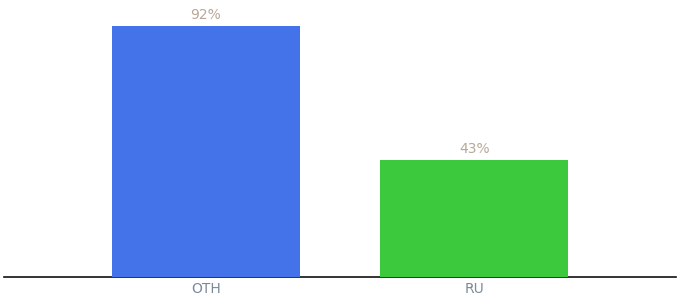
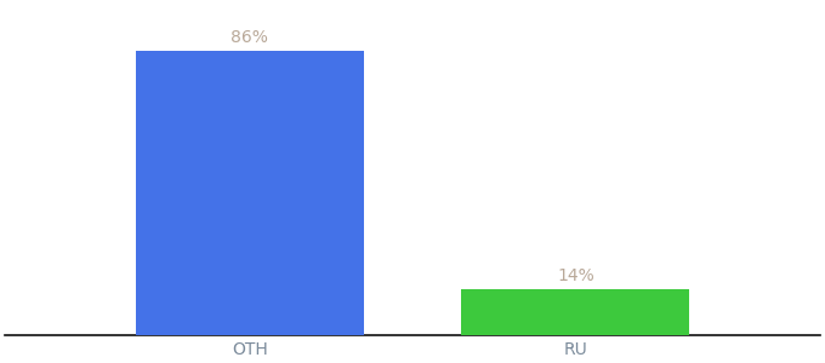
OTH: 92% -> 86%
RU: 43% -> 14%
